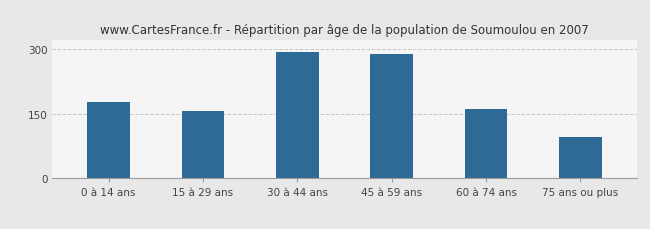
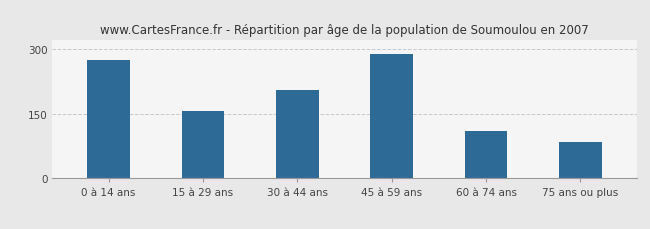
0 à 14 ans: 178 -> 275
30 à 44 ans: 293 -> 205
60 à 74 ans: 160 -> 110
75 ans ou plus: 97 -> 85
